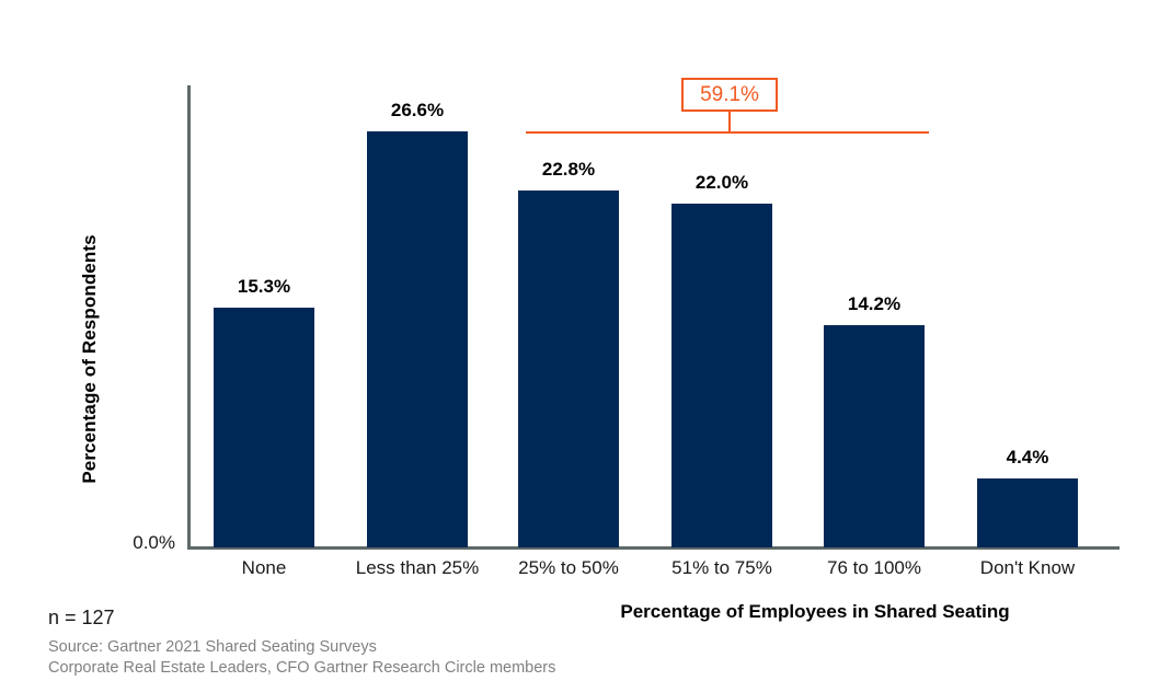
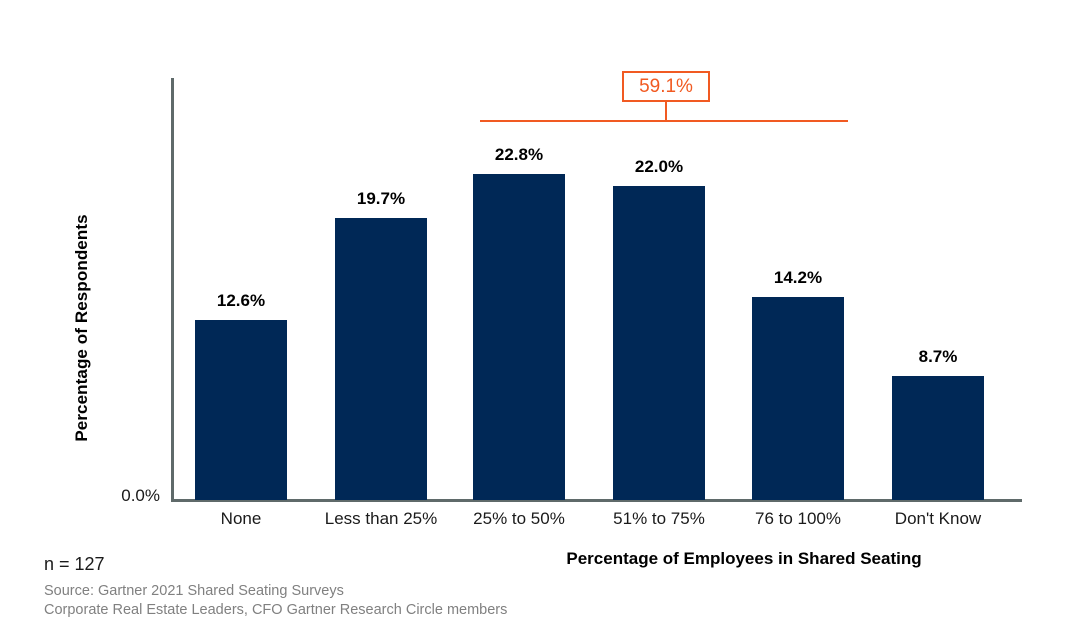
None: 15.3% -> 12.6%
Less than 25%: 26.6% -> 19.7%
Don't Know: 4.4% -> 8.7%
